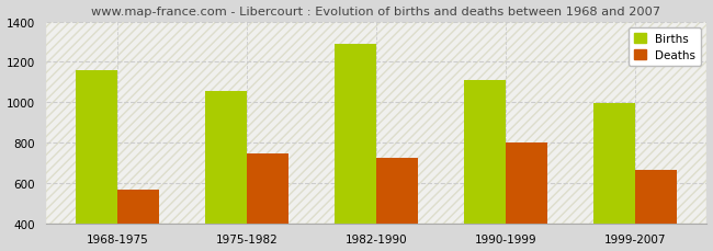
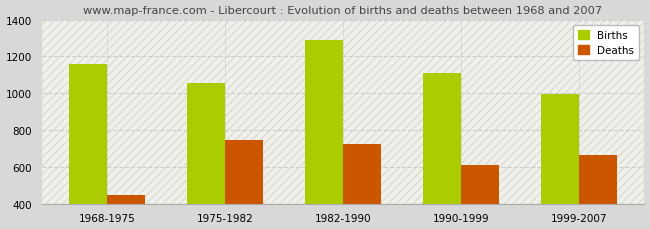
Deaths/1968-1975: 560 -> 450
Deaths/1990-1999: 800 -> 610
